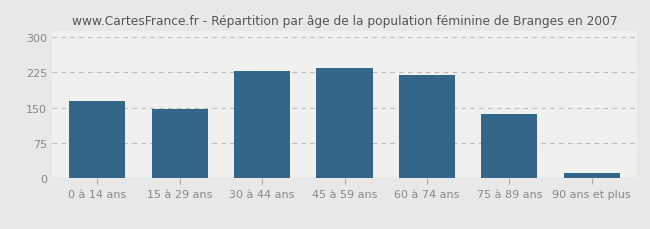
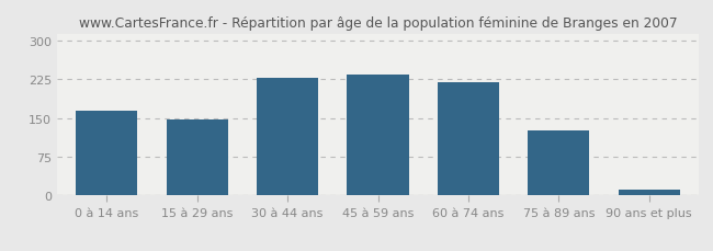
75 à 89 ans: 137 -> 125
